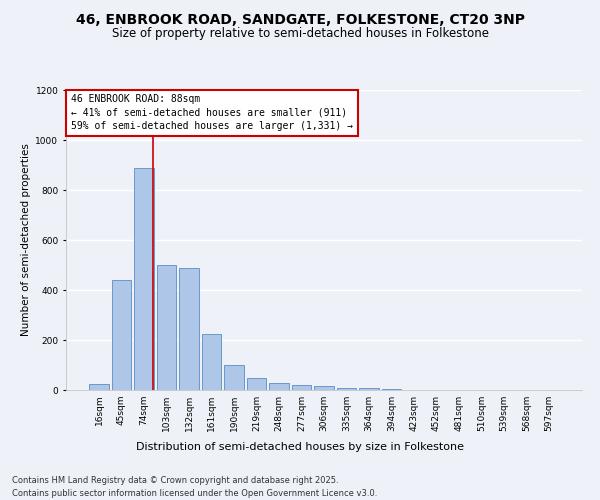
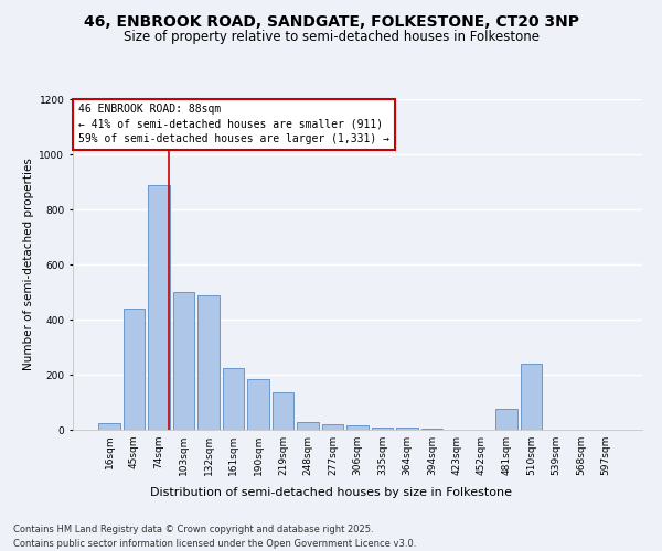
190sqm: 100 -> 185
219sqm: 50 -> 135
481sqm: 1 -> 75
510sqm: 1 -> 240
